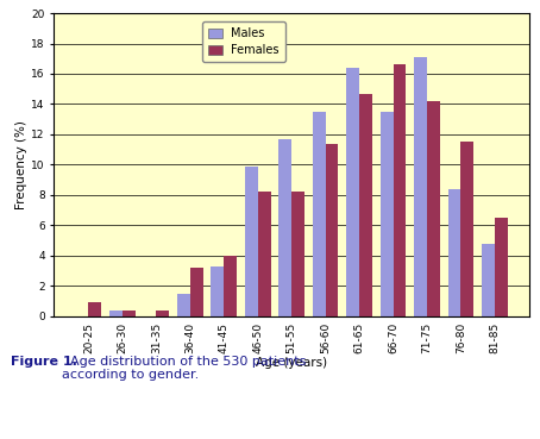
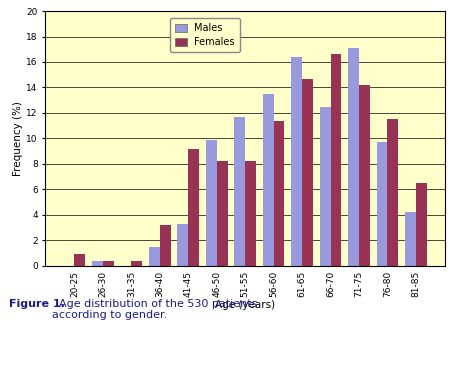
Females/41-45: 4.0 -> 9.2
Males/66-70: 13.5 -> 12.5
Males/76-80: 8.4 -> 9.7
Males/81-85: 4.8 -> 4.2
